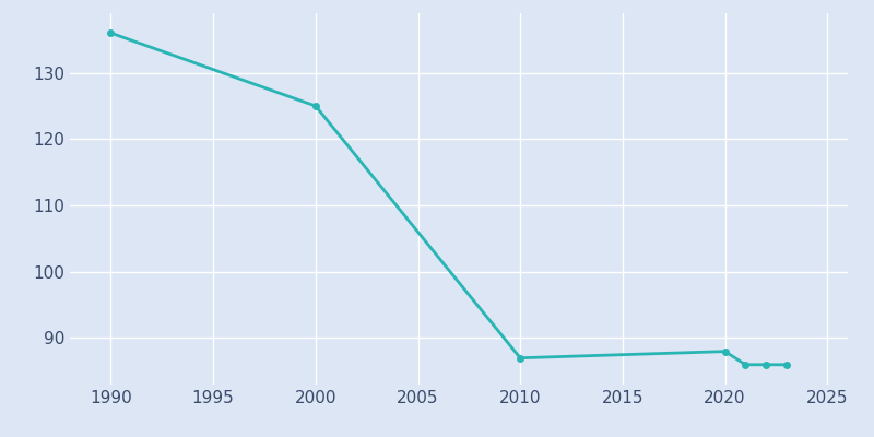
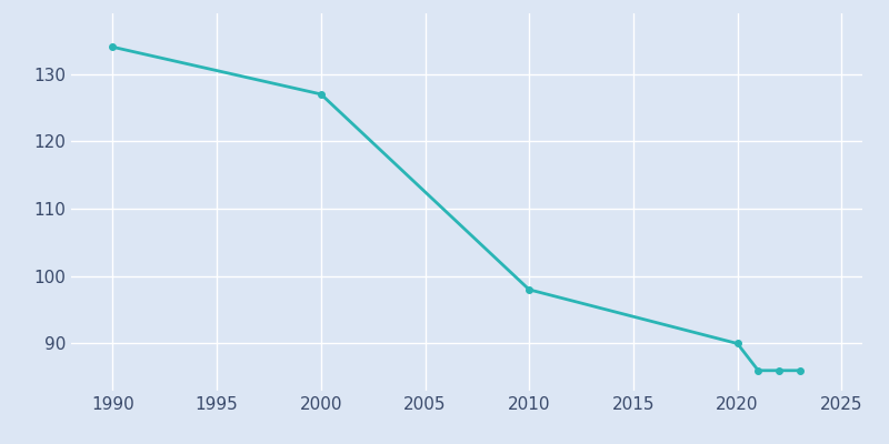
1990: 136 -> 134
2000: 125 -> 127
2010: 87 -> 98
2020: 88 -> 90
